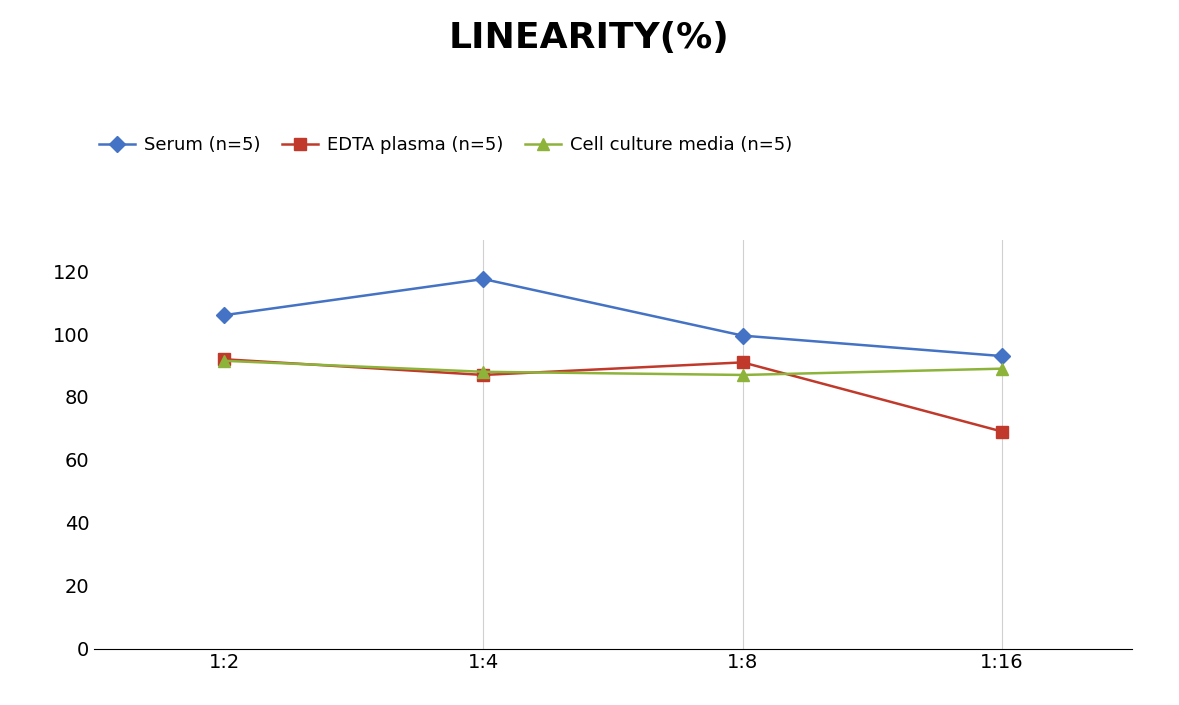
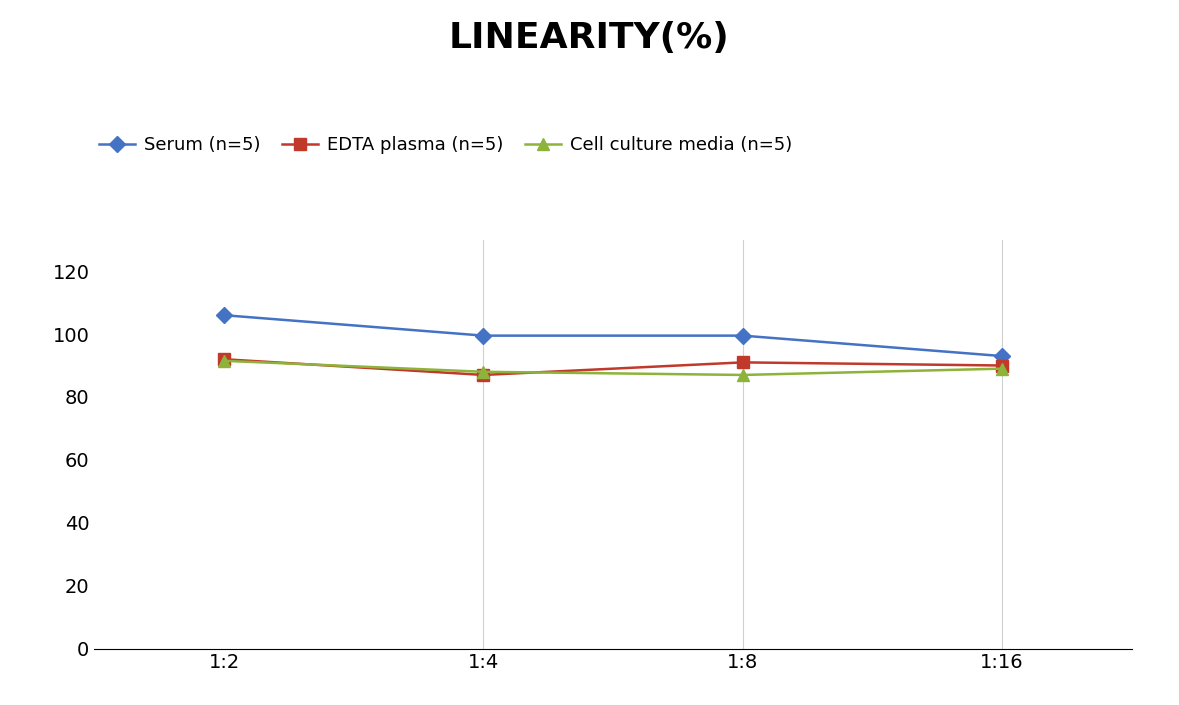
Serum (n=5)/1:4: 117.5 -> 99.5
EDTA plasma (n=5)/1:16: 69 -> 90
